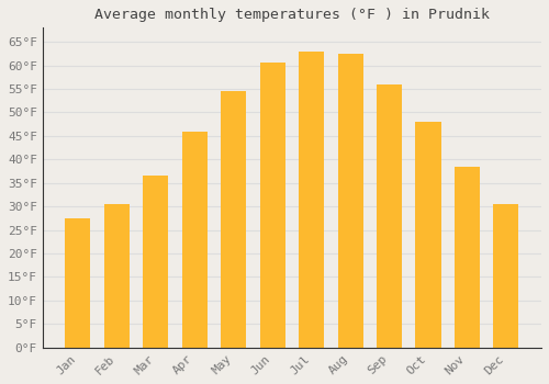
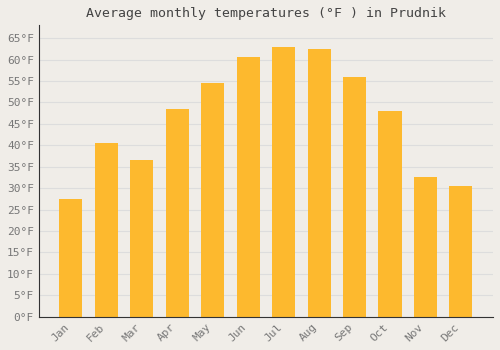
Feb: 30.5°F -> 40.5°F
Apr: 46.0°F -> 48.5°F
Nov: 38.5°F -> 32.5°F
